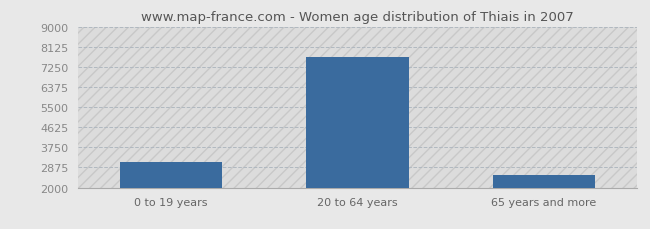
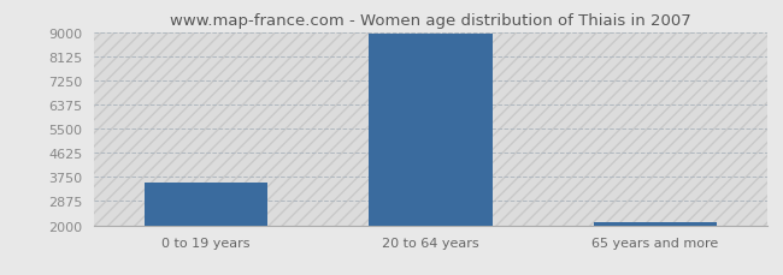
0 to 19 years: 3100 -> 3530
20 to 64 years: 7700 -> 8950
65 years and more: 2550 -> 2120
